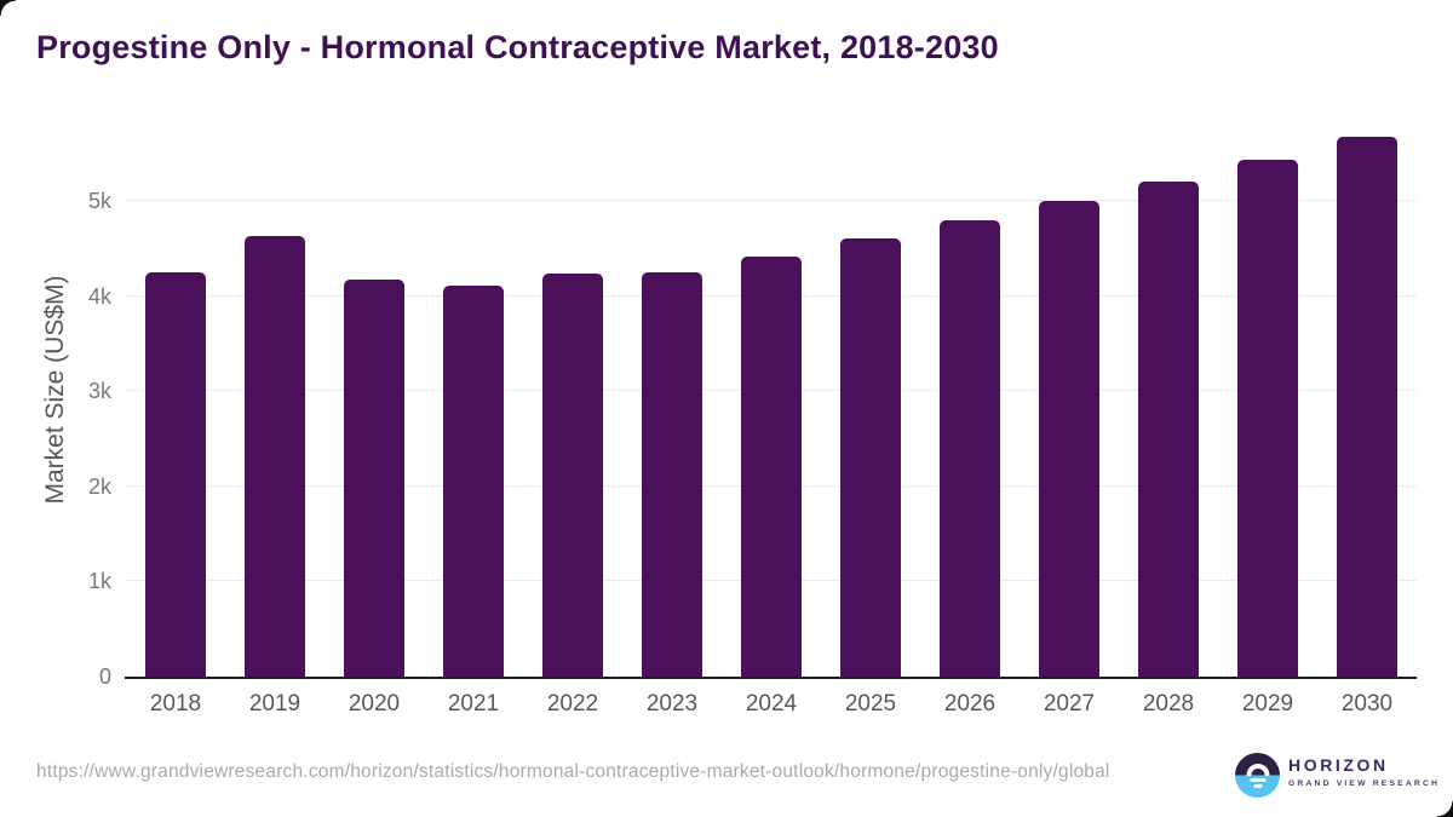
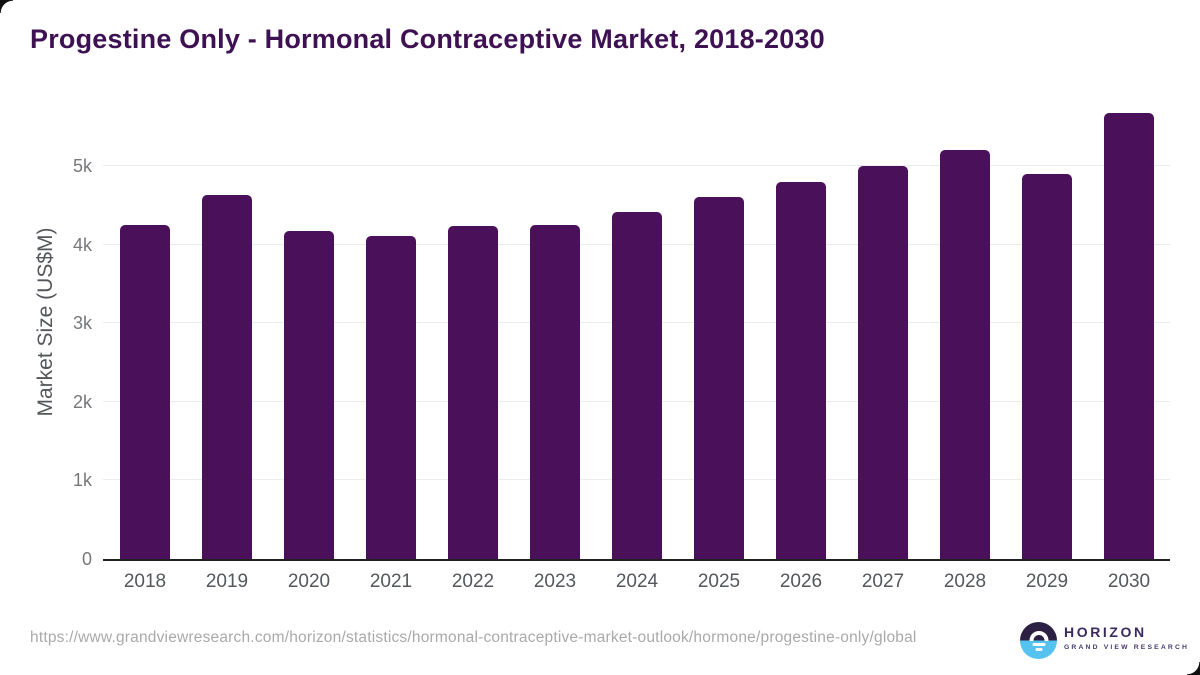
2029: 5.4k -> 4.9k
